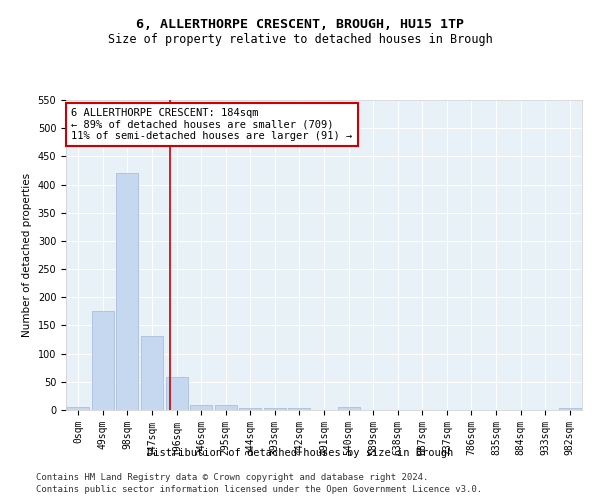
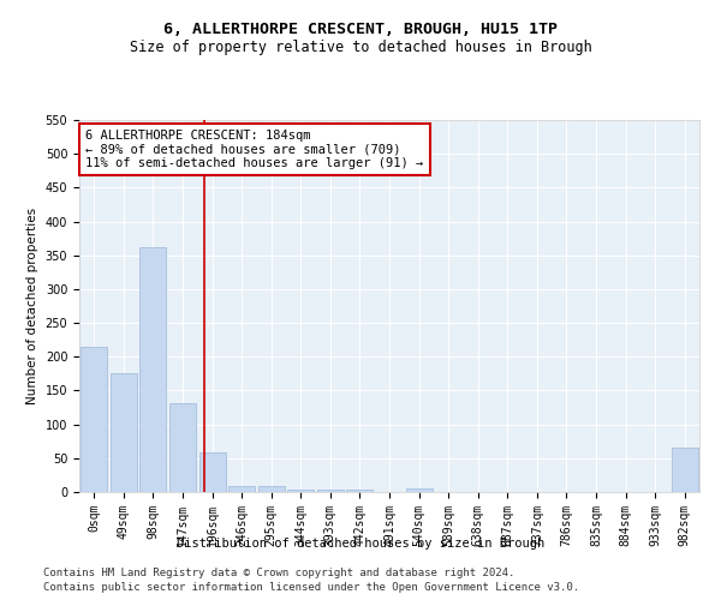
0sqm: 5 -> 214
98sqm: 420 -> 362
982sqm: 3 -> 66
